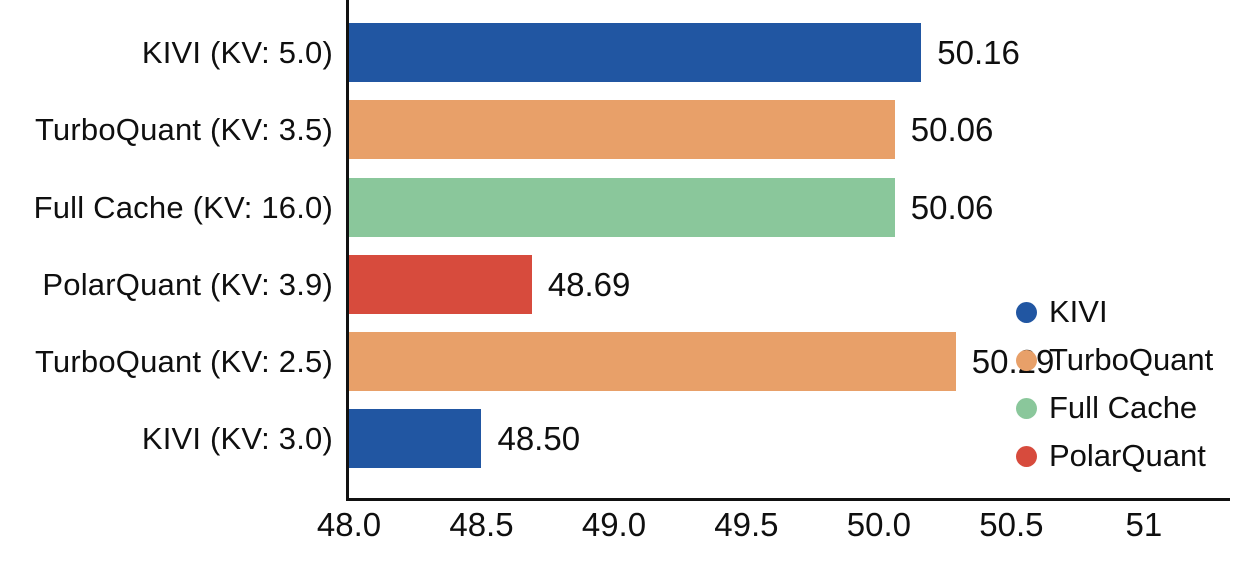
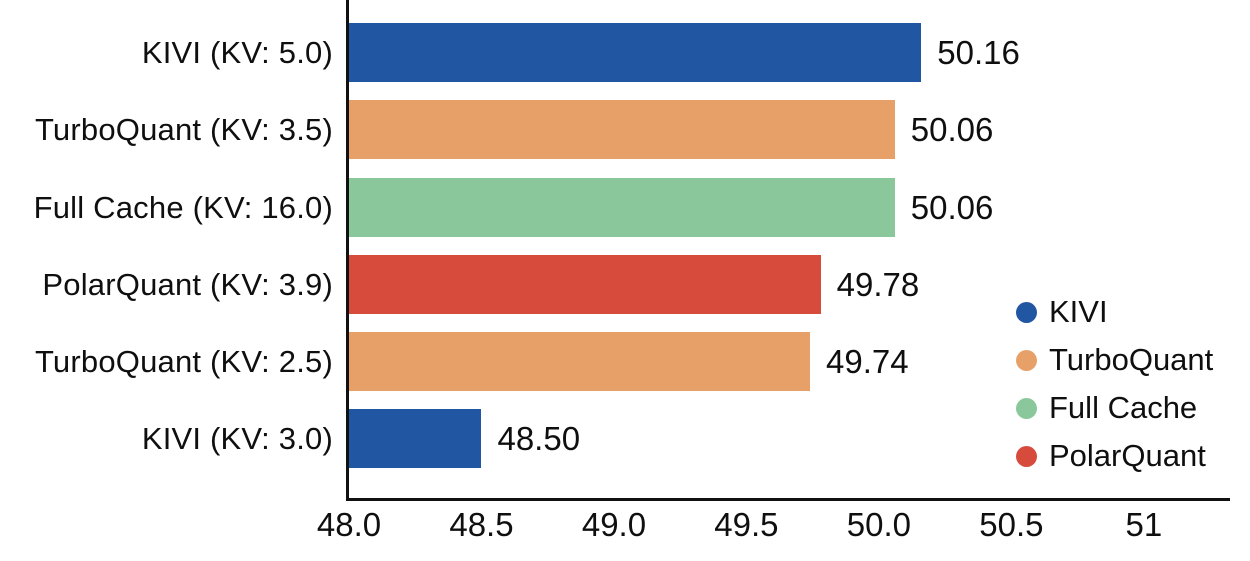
PolarQuant (KV: 3.9): 48.69 -> 49.78
TurboQuant (KV: 2.5): 50.29 -> 49.74
